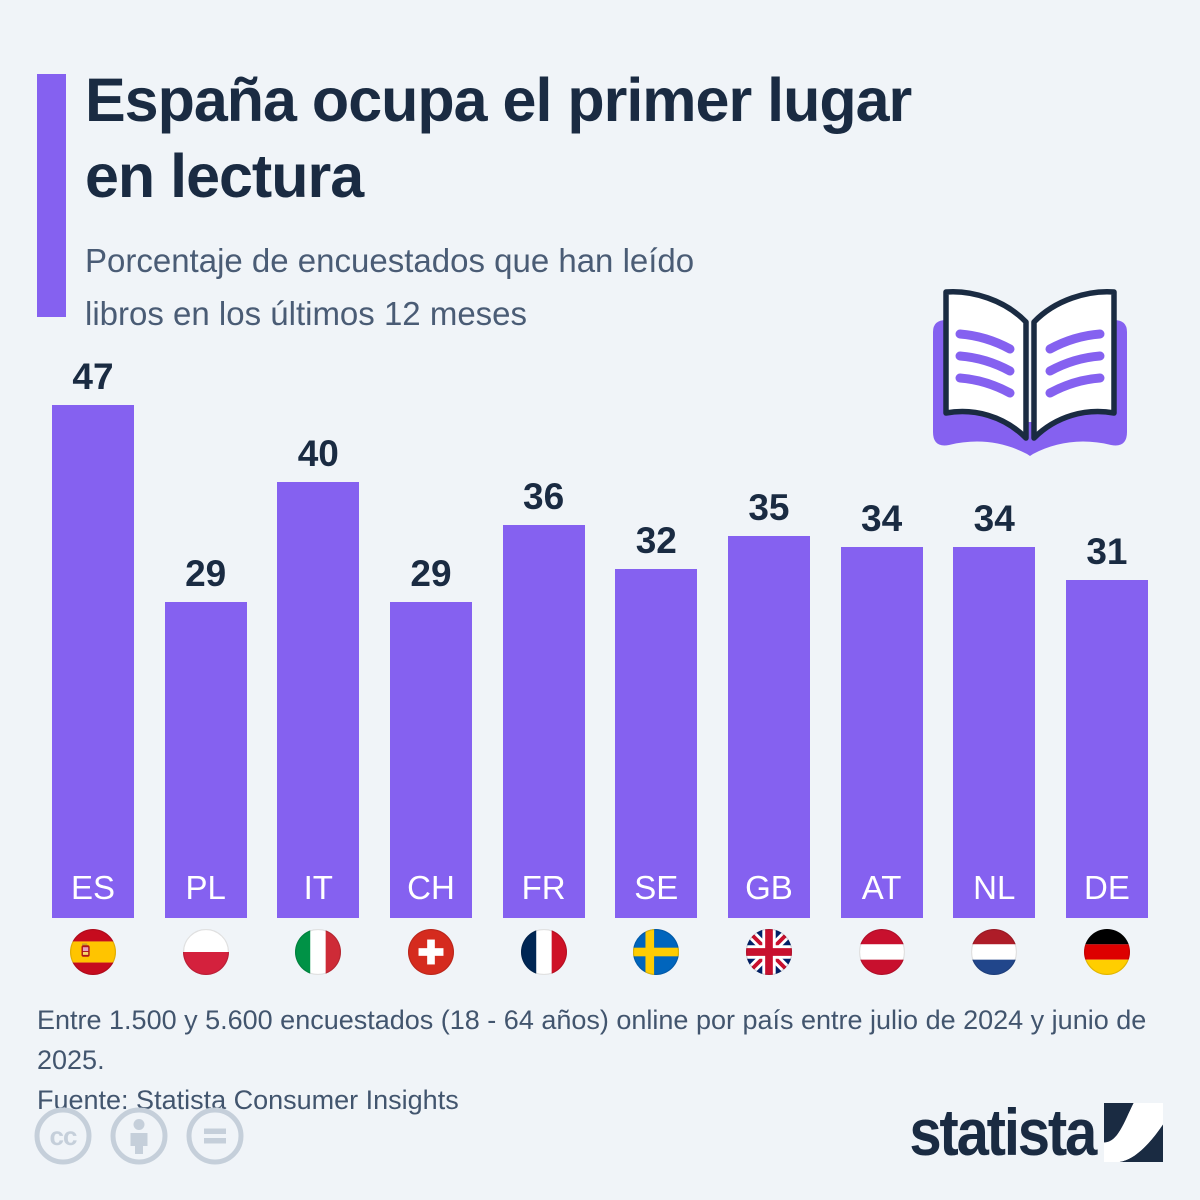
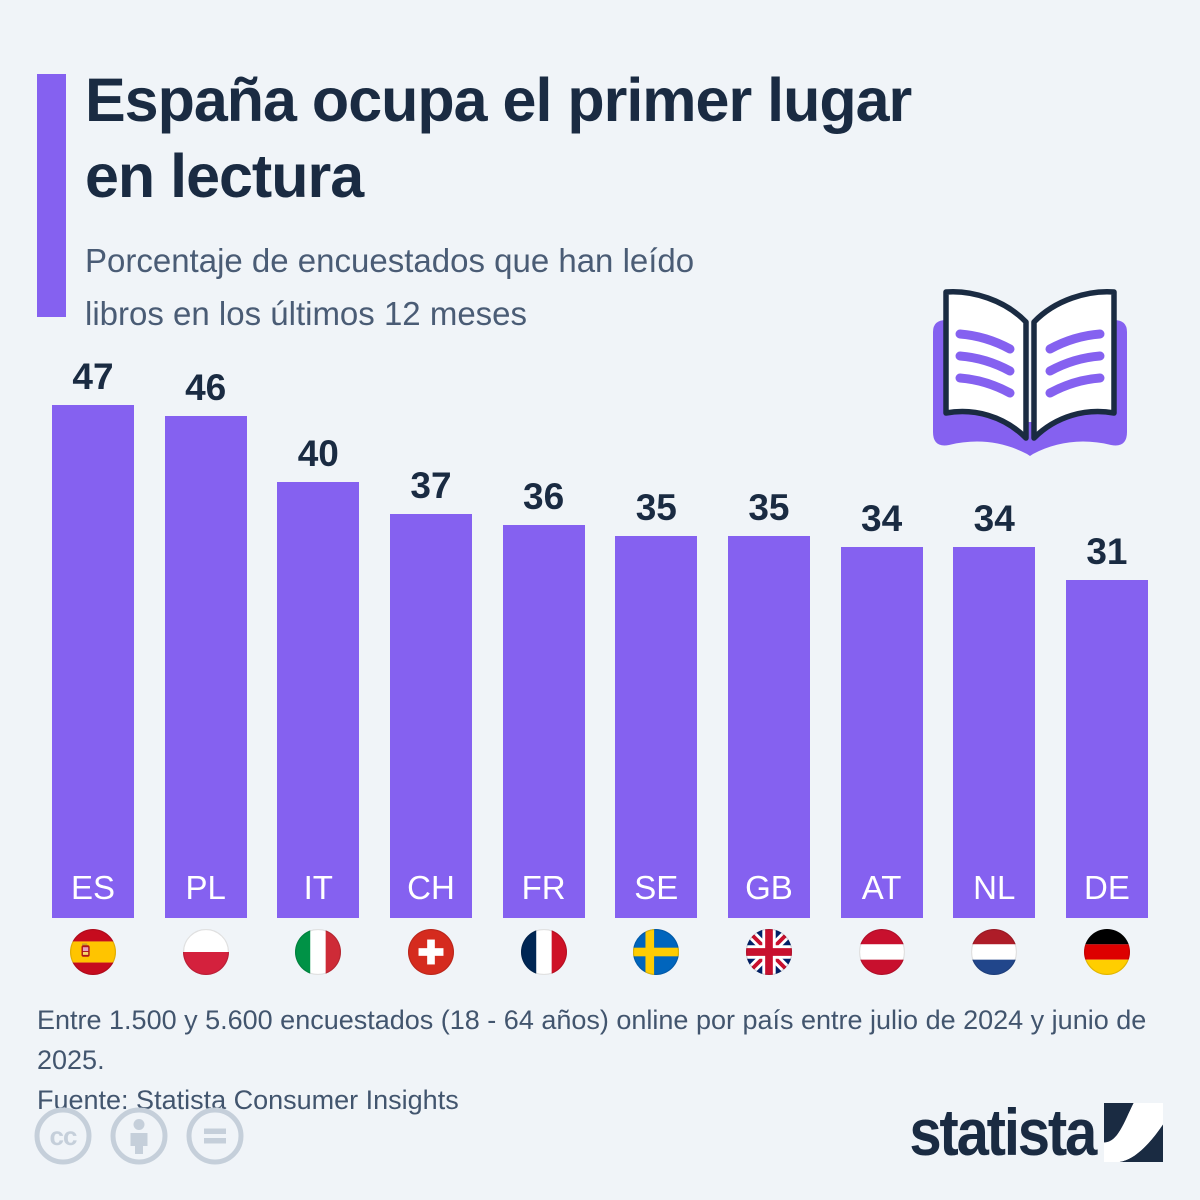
PL: 29 -> 46
CH: 29 -> 37
SE: 32 -> 35
